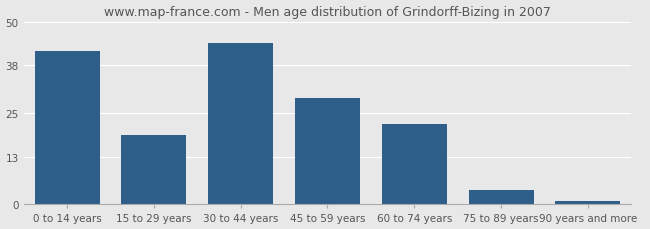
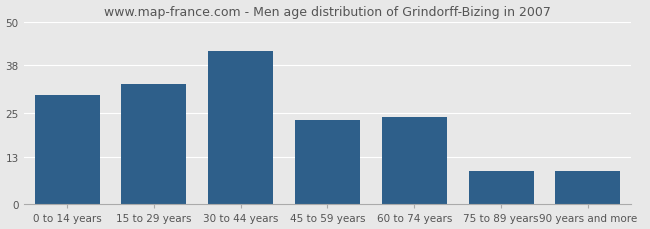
0 to 14 years: 42 -> 30
15 to 29 years: 19 -> 33
30 to 44 years: 44 -> 42
45 to 59 years: 29 -> 23
60 to 74 years: 22 -> 24
75 to 89 years: 4 -> 9
90 years and more: 1 -> 9
